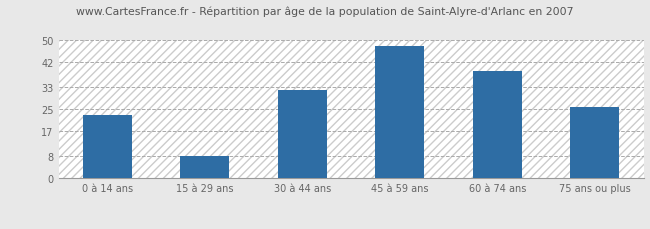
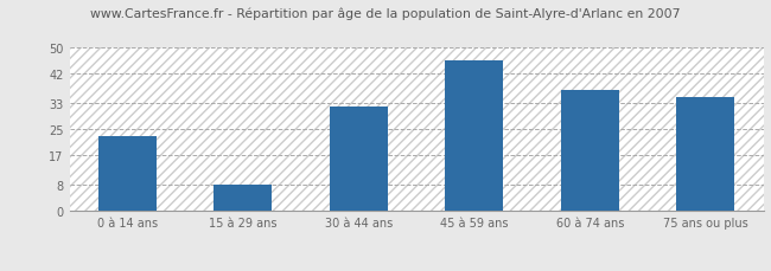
45 à 59 ans: 48 -> 46
60 à 74 ans: 39 -> 37
75 ans ou plus: 26 -> 35
